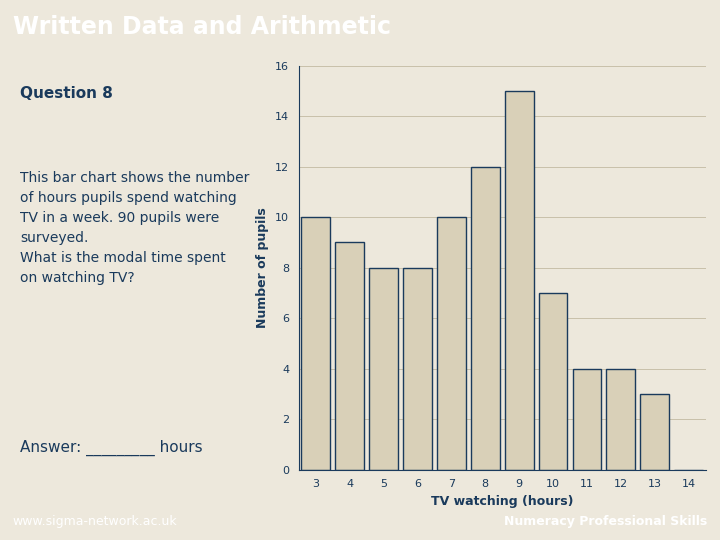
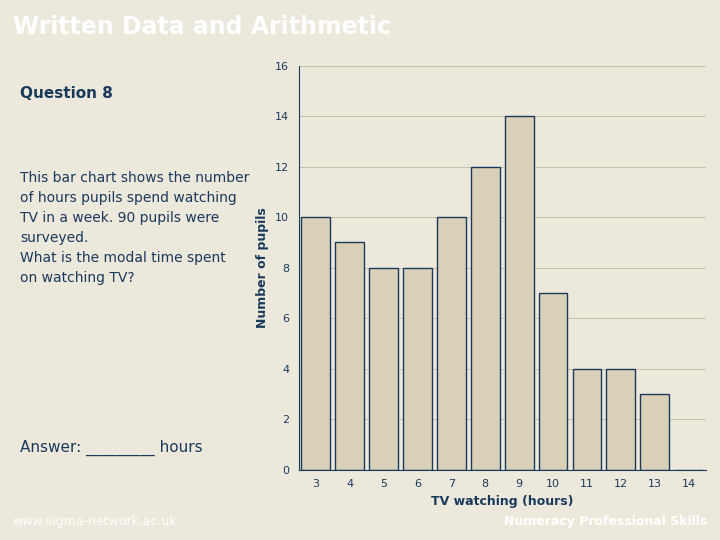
9: 15 -> 14
